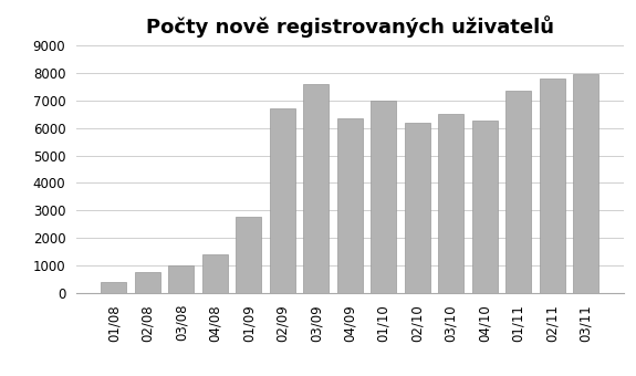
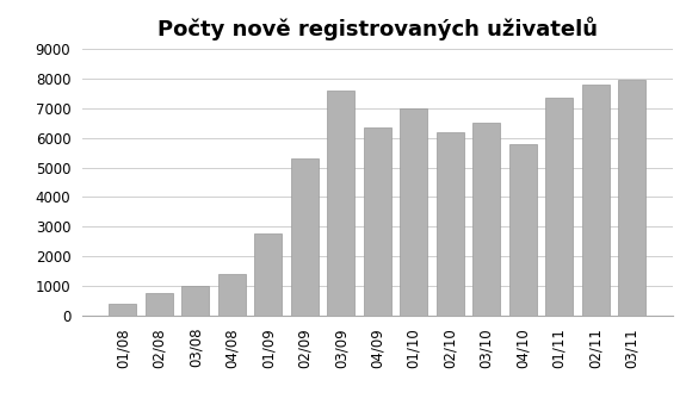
02/09: 6700 -> 5300
04/10: 6270 -> 5800
